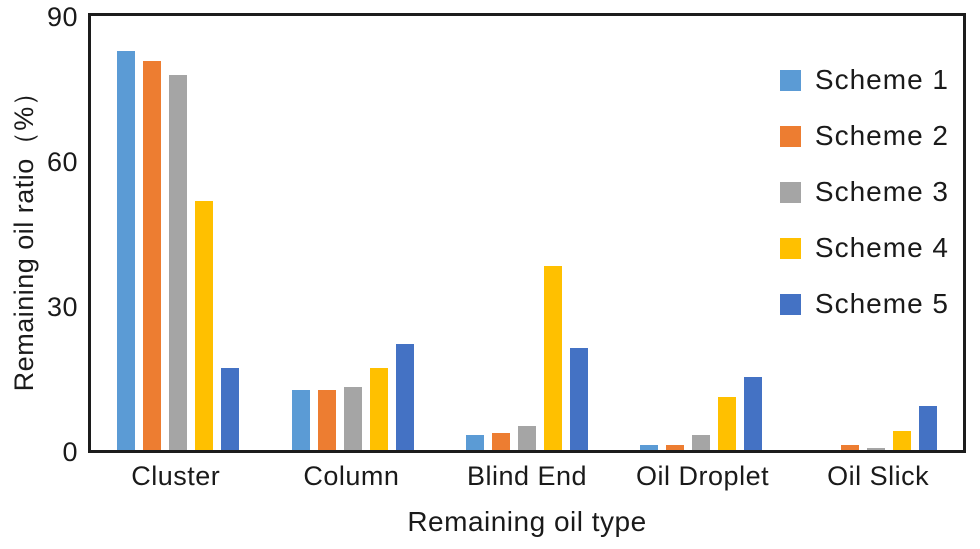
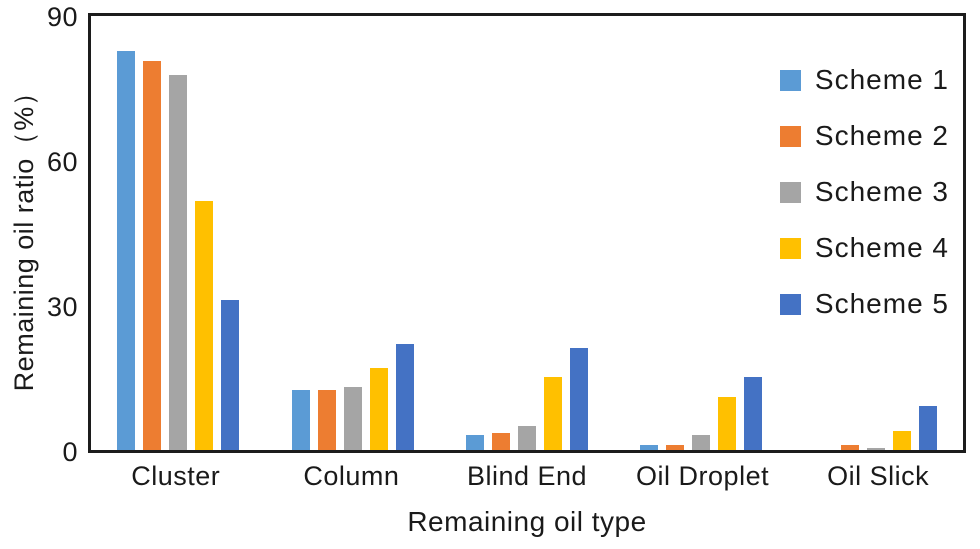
Scheme 5/Cluster: 17 -> 31
Scheme 4/Blind End: 38 -> 15
